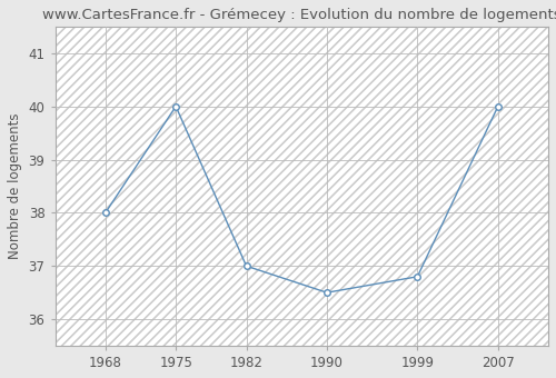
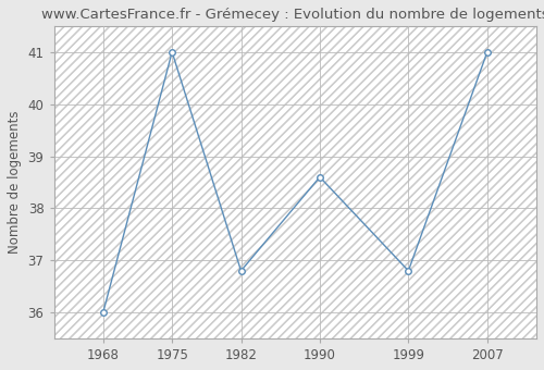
1968: 38.0 -> 36.0
1975: 40.0 -> 41.0
1982: 37.0 -> 36.8
1990: 36.5 -> 38.6
2007: 40.0 -> 41.0
